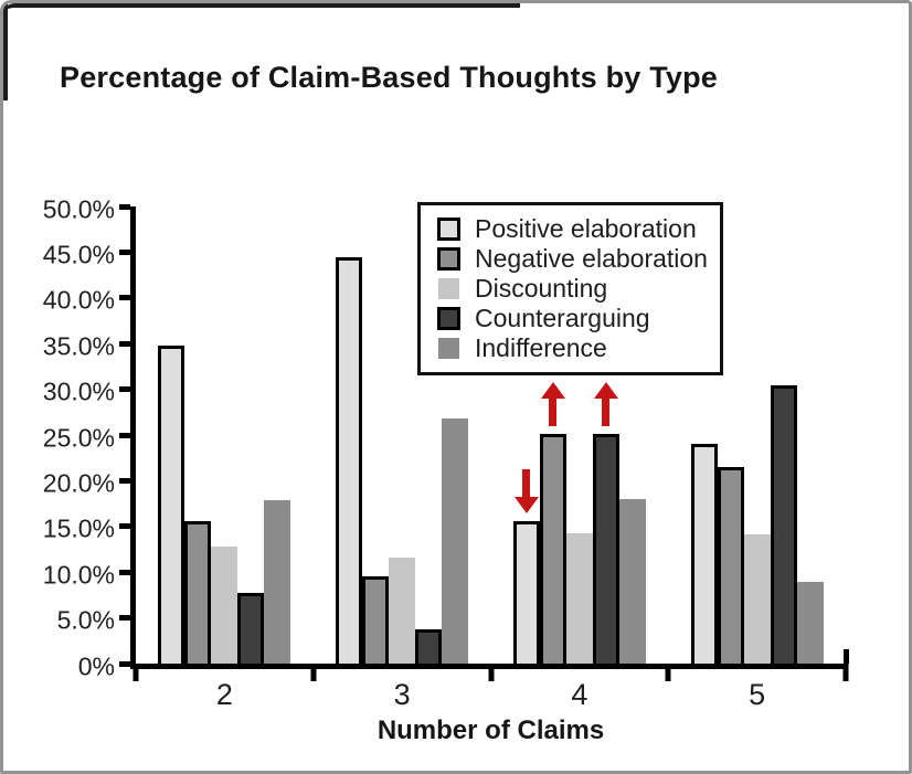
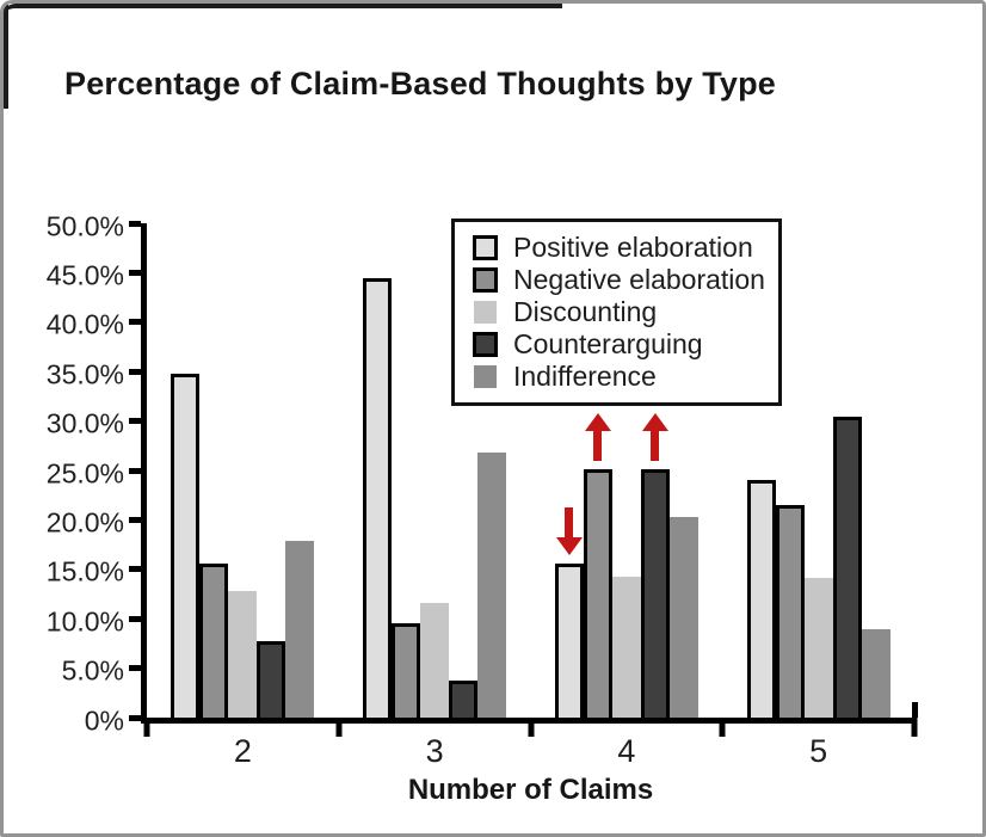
Indifference/4: 18% -> 20%
